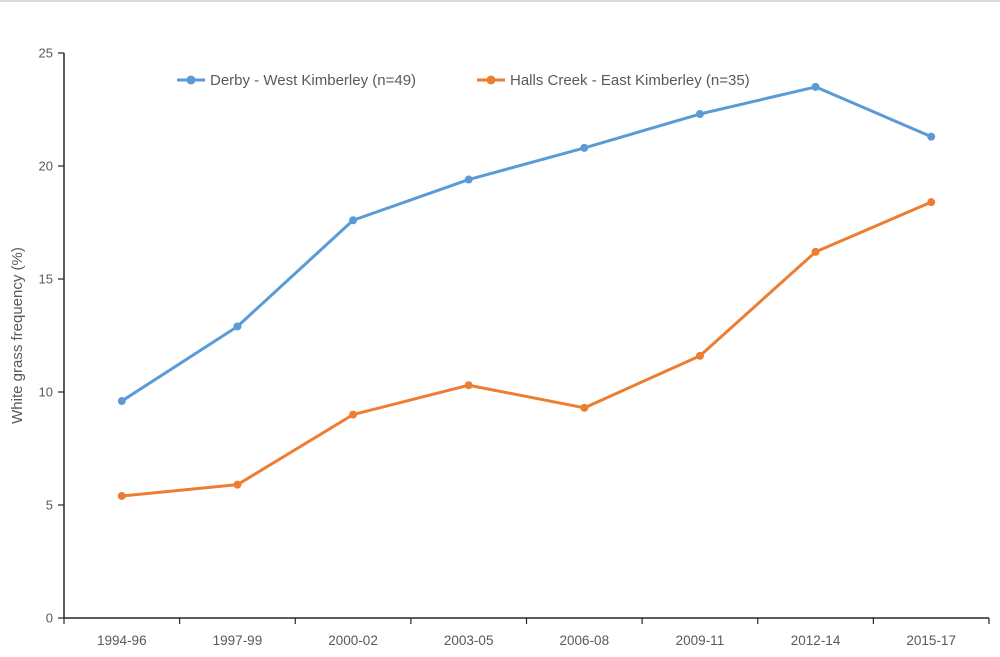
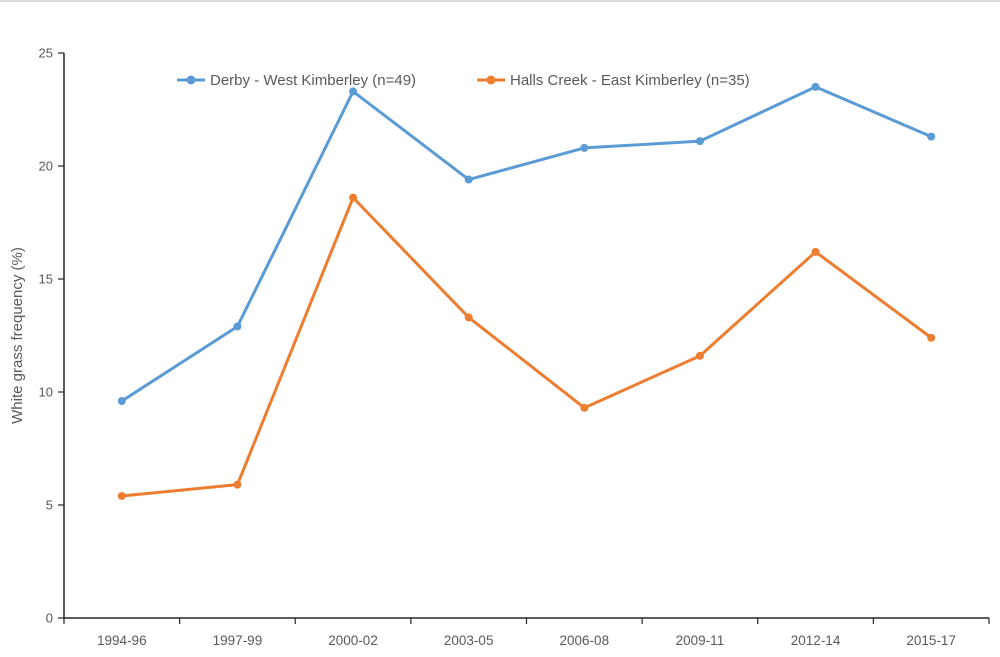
Derby - West Kimberley (n=49)/2000-02: 17.6 -> 23.3
Halls Creek - East Kimberley (n=35)/2000-02: 9.0 -> 18.6
Halls Creek - East Kimberley (n=35)/2003-05: 10.3 -> 13.3
Derby - West Kimberley (n=49)/2009-11: 22.3 -> 21.1
Halls Creek - East Kimberley (n=35)/2015-17: 18.4 -> 12.4
